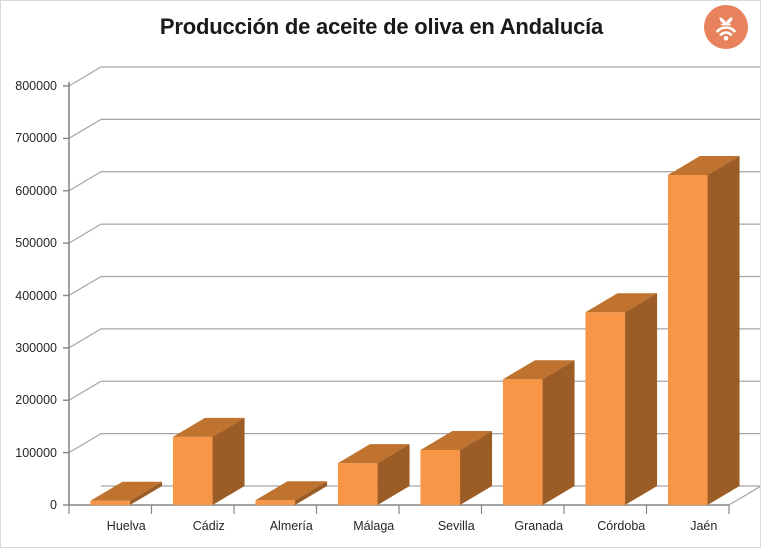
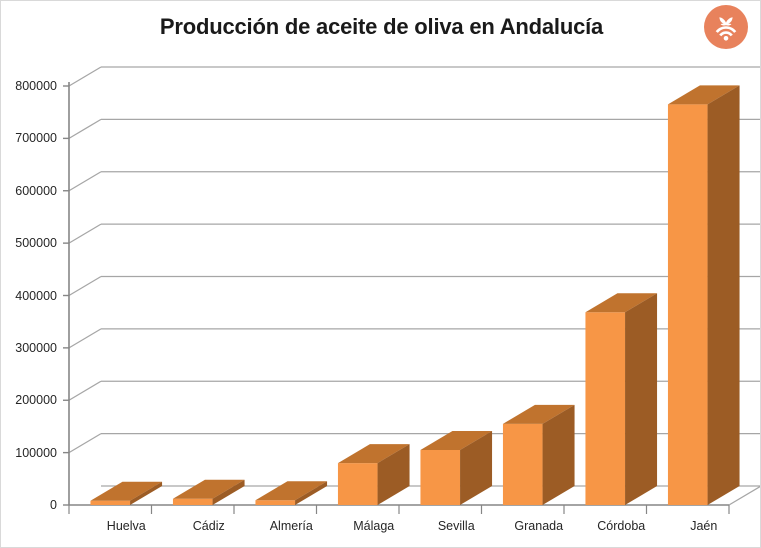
Cádiz: 130000 -> 10000
Granada: 240000 -> 160000
Jaén: 630000 -> 760000
